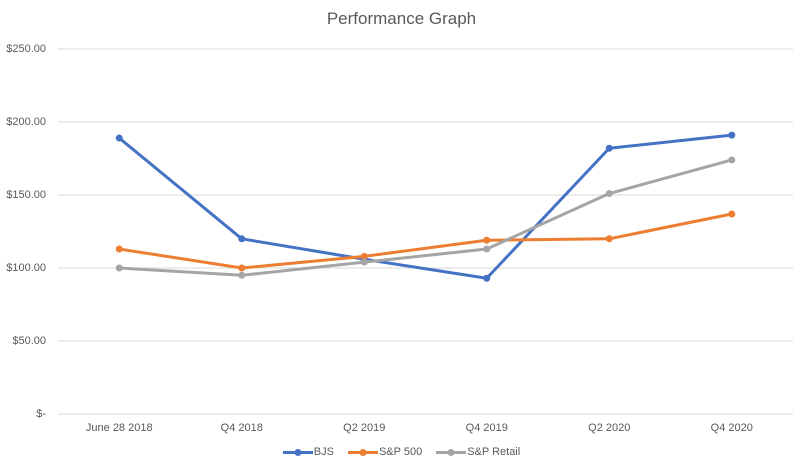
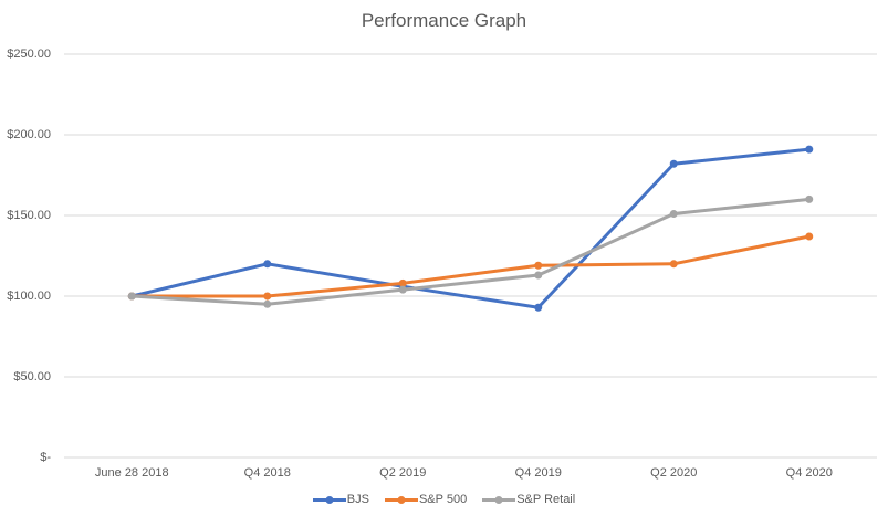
BJS/June 28 2018: $189 -> $100
S&P 500/June 28 2018: $113 -> $100
S&P Retail/Q4 2020: $174 -> $160
